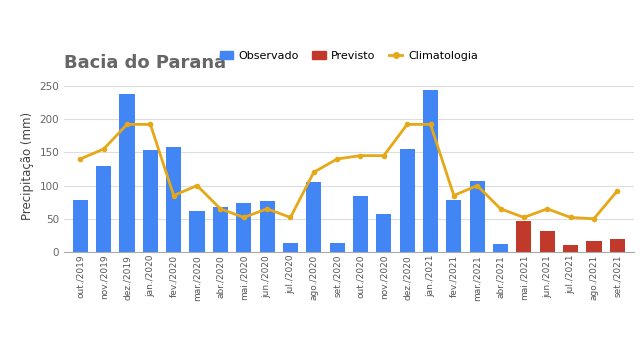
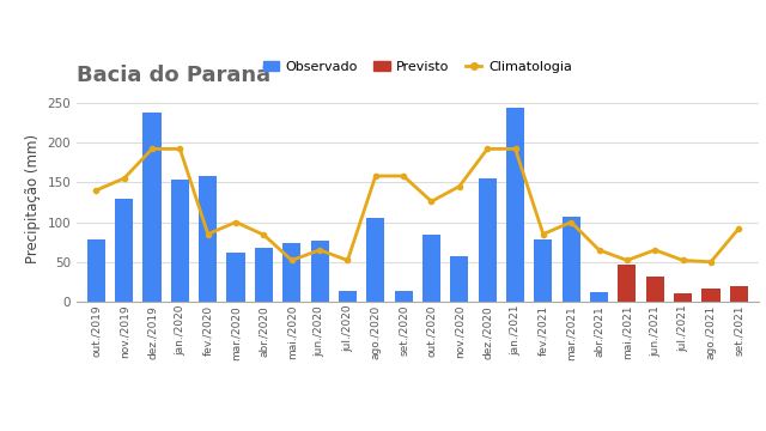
Climatologia/abr./2020: 65 -> 84
Climatologia/ago./2020: 120 -> 158
Climatologia/set./2020: 140 -> 158
Climatologia/out./2020: 145 -> 126
